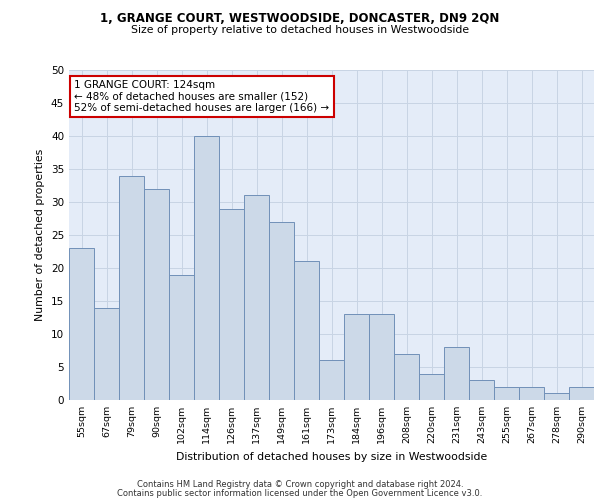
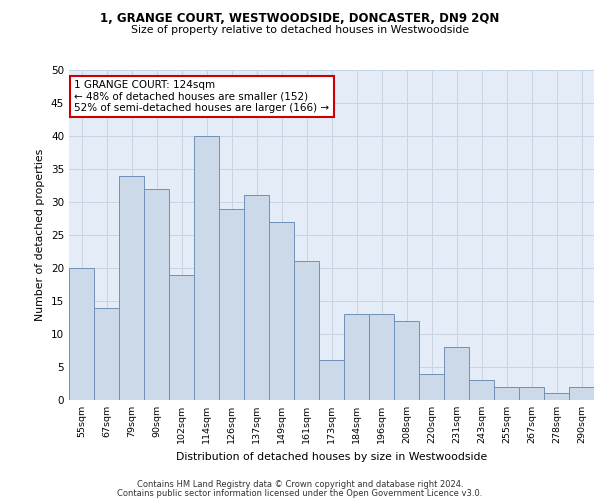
55sqm: 23 -> 20
208sqm: 7 -> 12
